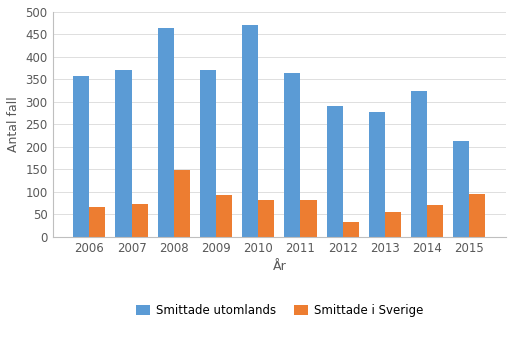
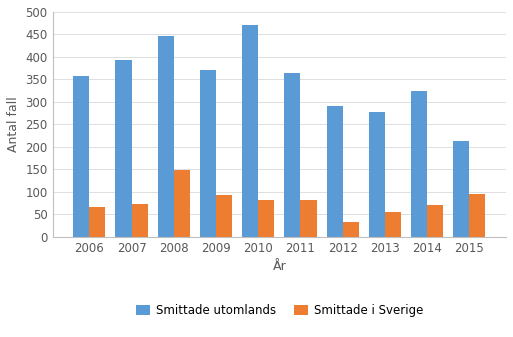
Smittade utomlands/2007: 370 -> 394
Smittade utomlands/2008: 465 -> 447
